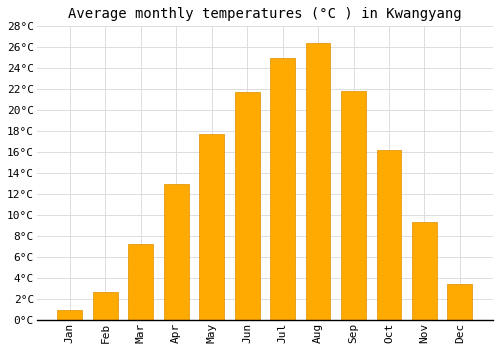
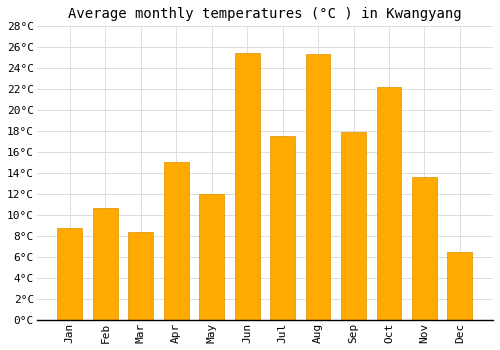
Jan: 1.0°C -> 8.8°C
Feb: 2.7°C -> 10.7°C
Mar: 7.2°C -> 8.4°C
Apr: 13.0°C -> 15.1°C
May: 17.7°C -> 12.0°C
Jun: 21.7°C -> 25.5°C
Jul: 25.0°C -> 17.5°C
Aug: 26.4°C -> 25.4°C
Sep: 21.8°C -> 17.9°C
Oct: 16.2°C -> 22.2°C
Nov: 9.3°C -> 13.6°C
Dec: 3.4°C -> 6.5°C
